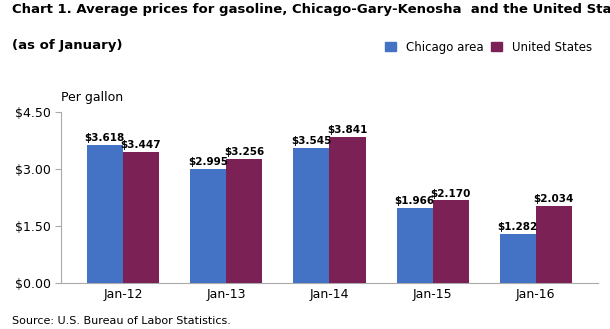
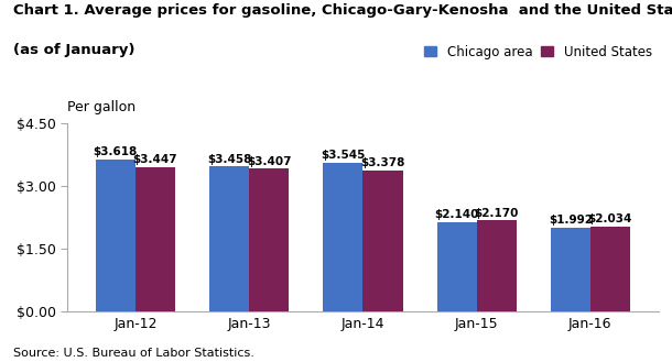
Chicago area/Jan-13: $2.995 -> $3.458
United States/Jan-13: $3.256 -> $3.407
United States/Jan-14: $3.841 -> $3.378
Chicago area/Jan-15: $1.966 -> $2.140
Chicago area/Jan-16: $1.282 -> $1.992
